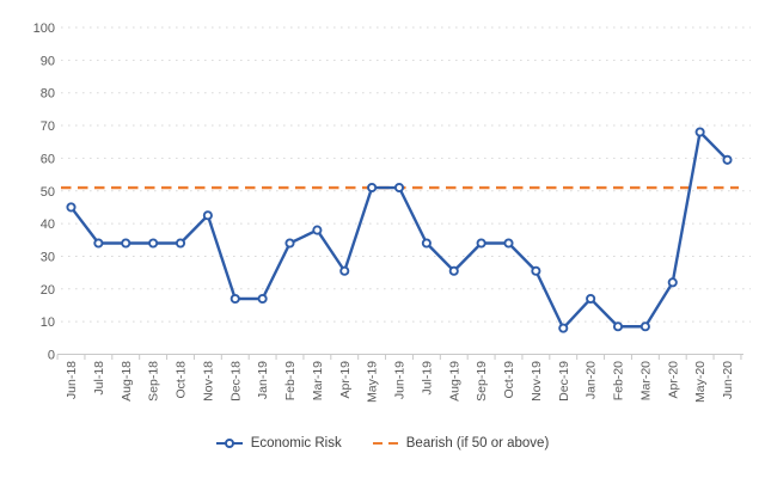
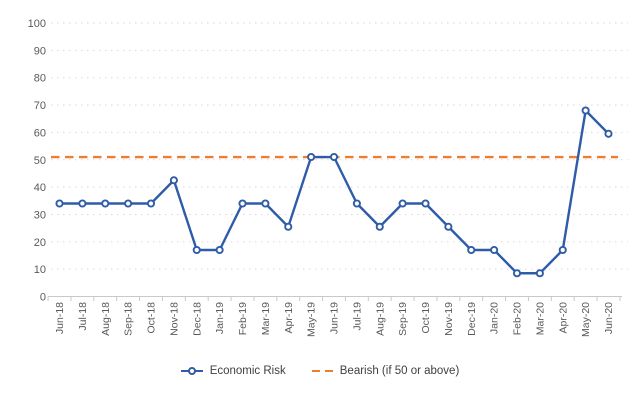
Jun-18: 45 -> 34
Mar-19: 38 -> 34
Dec-19: 8 -> 17
Apr-20: 22 -> 17
